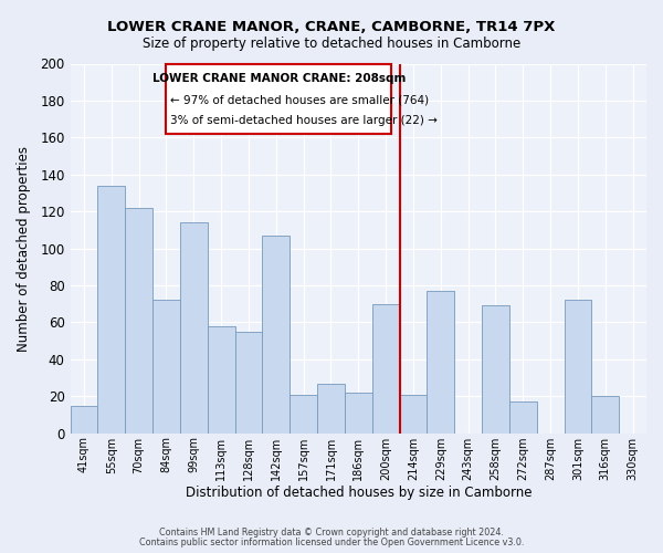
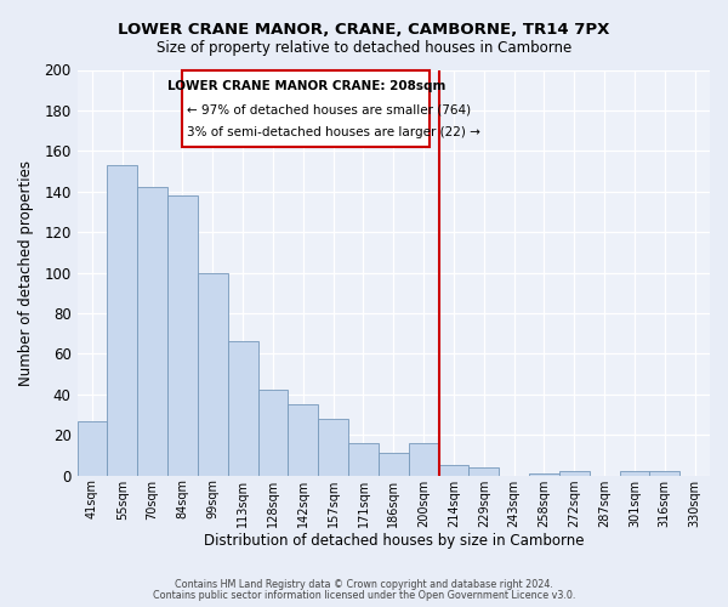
41sqm: 15 -> 27
55sqm: 134 -> 153
70sqm: 122 -> 142
84sqm: 72 -> 138
99sqm: 114 -> 100
113sqm: 58 -> 66
128sqm: 55 -> 42
142sqm: 107 -> 35
157sqm: 21 -> 28
171sqm: 27 -> 16
186sqm: 22 -> 11
200sqm: 70 -> 16
214sqm: 21 -> 5
229sqm: 77 -> 4
258sqm: 69 -> 1
272sqm: 17 -> 2
301sqm: 72 -> 2
316sqm: 20 -> 2
